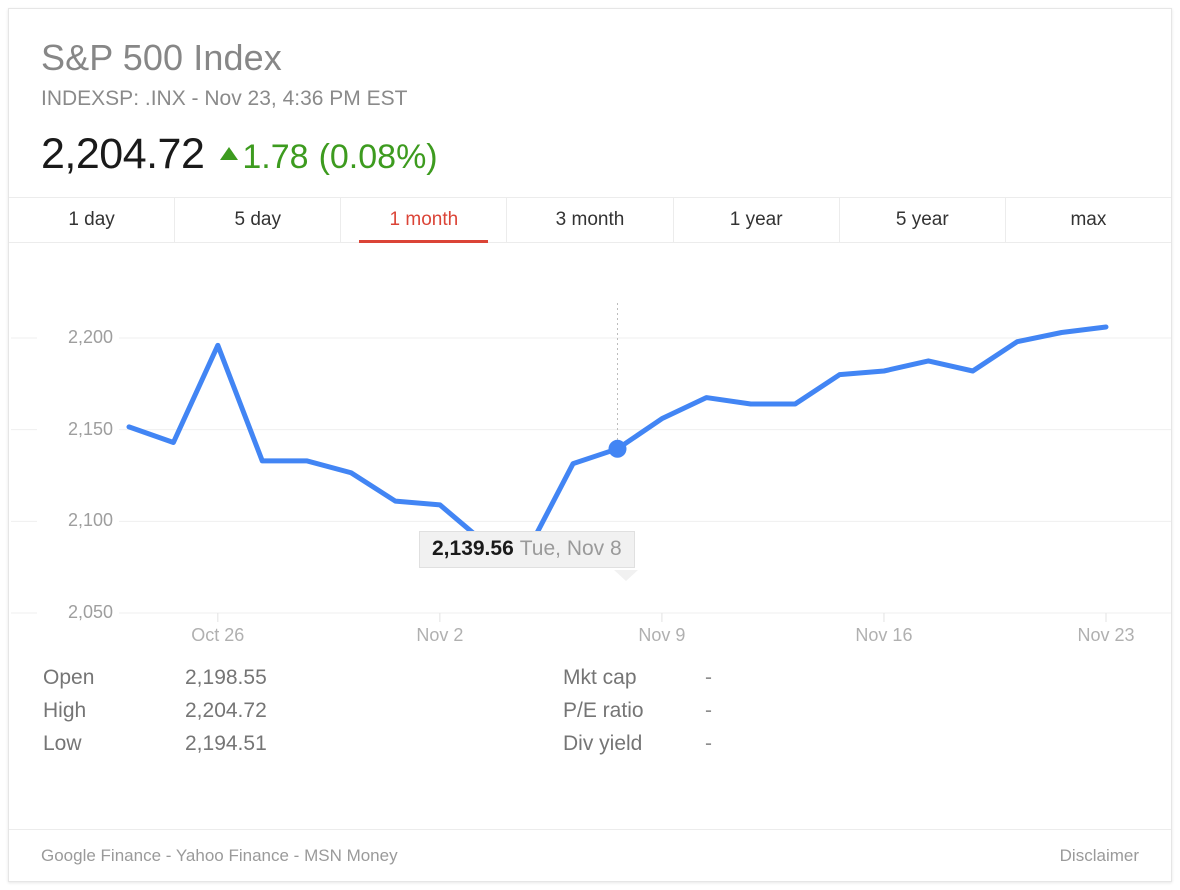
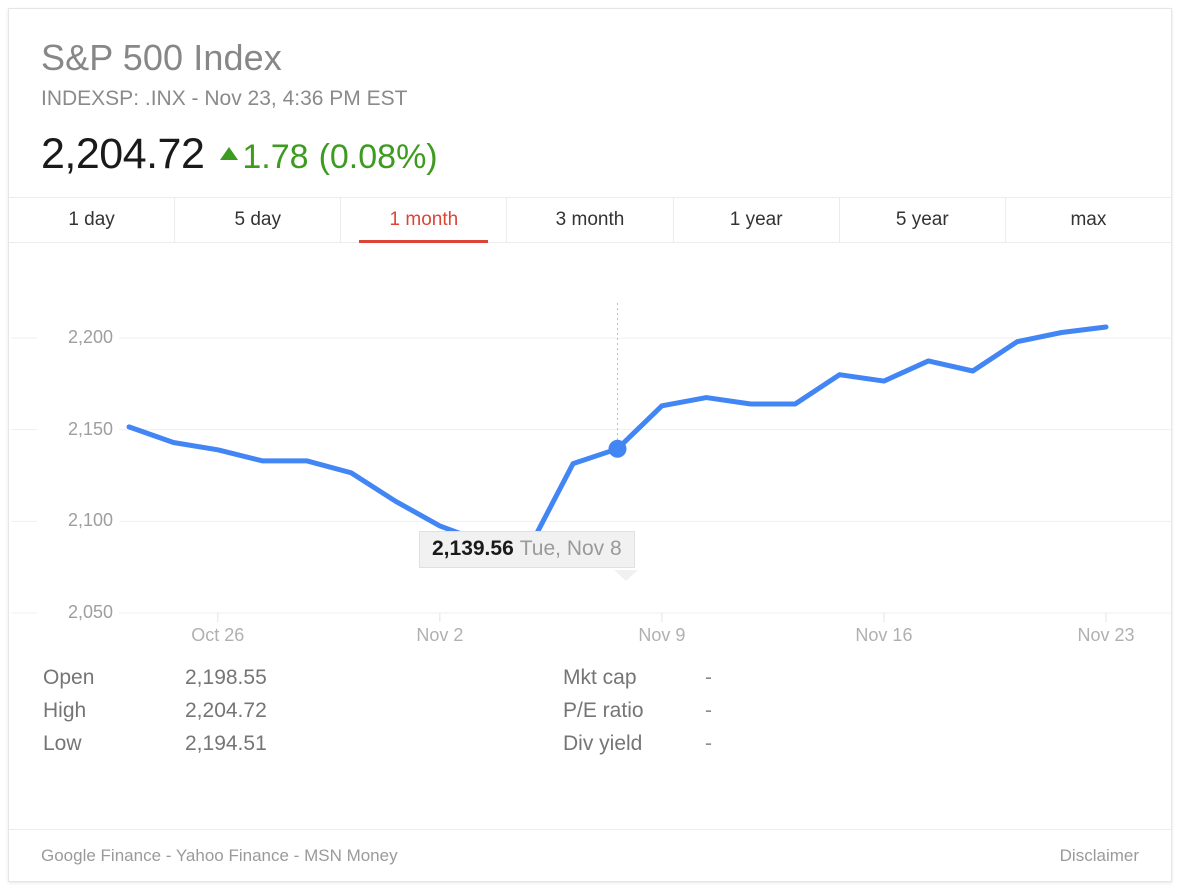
Oct 26: 2196 -> 2139
Nov 2: 2109 -> 2098
Nov 9: 2156 -> 2163
Nov 16: 2182 -> 2176
